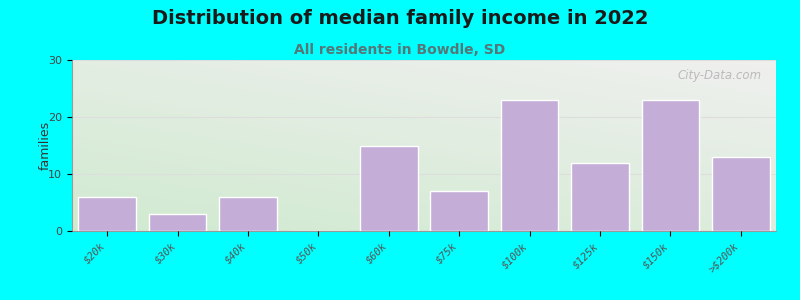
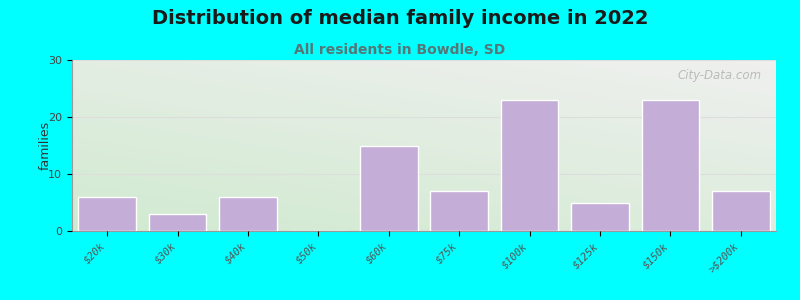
$125k: 12 -> 5
>$200k: 13 -> 7
